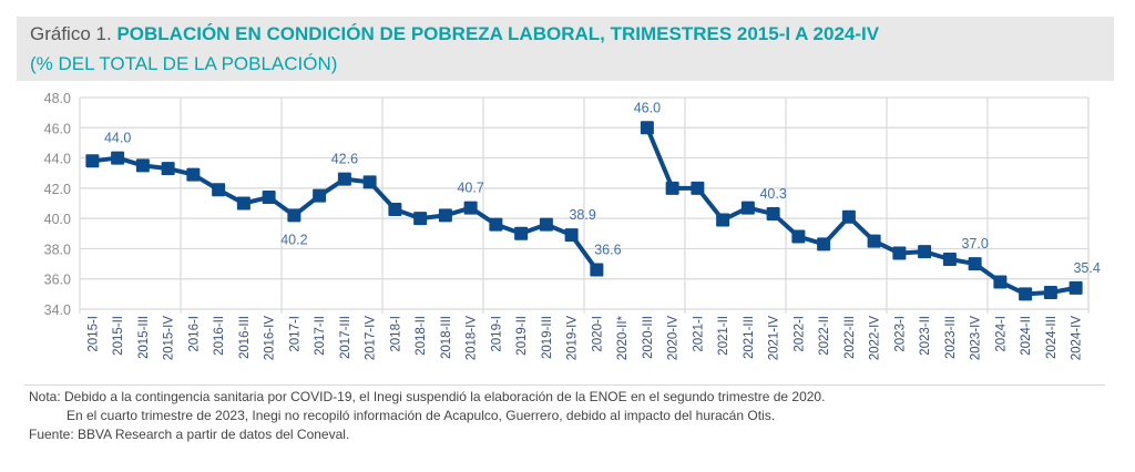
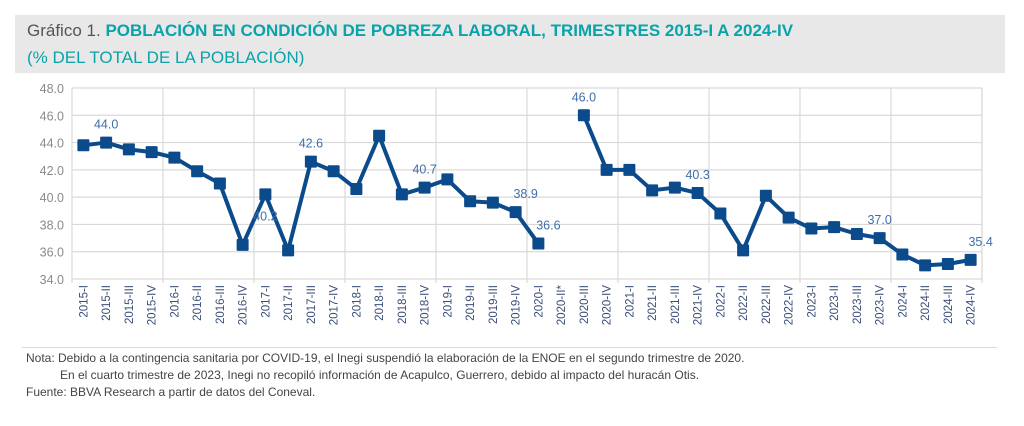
2016-IV: 41.4 -> 36.5
2017-II: 41.5 -> 36.1
2017-IV: 42.4 -> 41.9
2018-II: 40.0 -> 44.5
2019-I: 39.6 -> 41.3
2019-II: 39.0 -> 39.7
2021-II: 39.9 -> 40.5
2022-II: 38.3 -> 36.1
